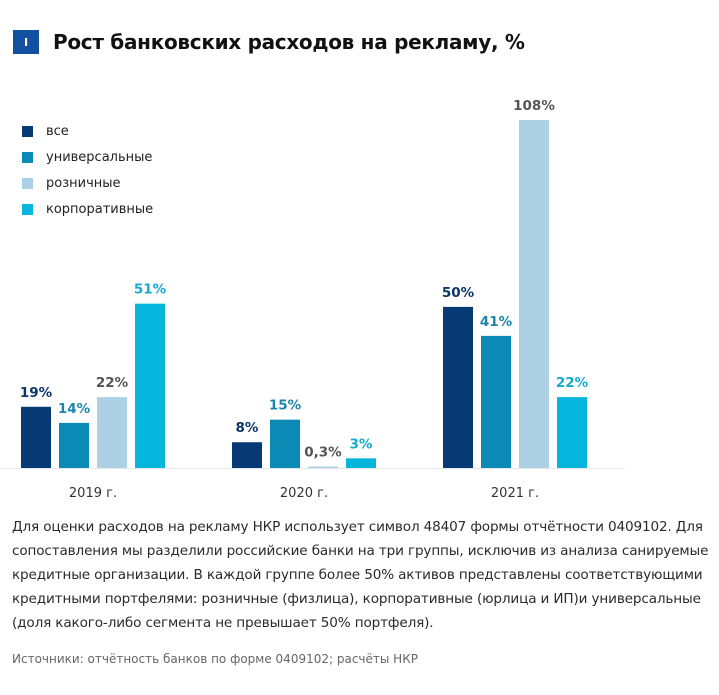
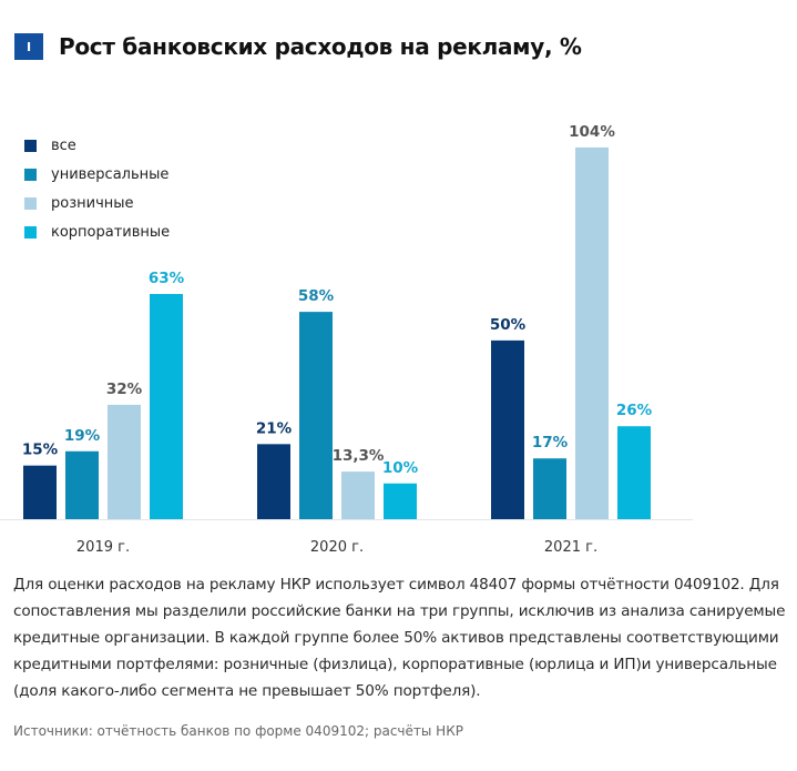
все/2019 г.: 19% -> 15%
универсальные/2019 г.: 14% -> 19%
розничные/2019 г.: 22% -> 32%
корпоративные/2019 г.: 51% -> 63%
все/2020 г.: 8% -> 21%
универсальные/2020 г.: 15% -> 58%
розничные/2020 г.: 0,3% -> 13,3%
корпоративные/2020 г.: 3% -> 10%
универсальные/2021 г.: 41% -> 17%
розничные/2021 г.: 108% -> 104%
корпоративные/2021 г.: 22% -> 26%
